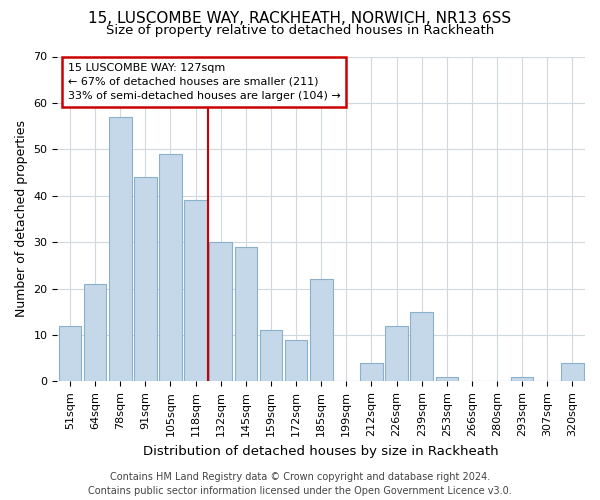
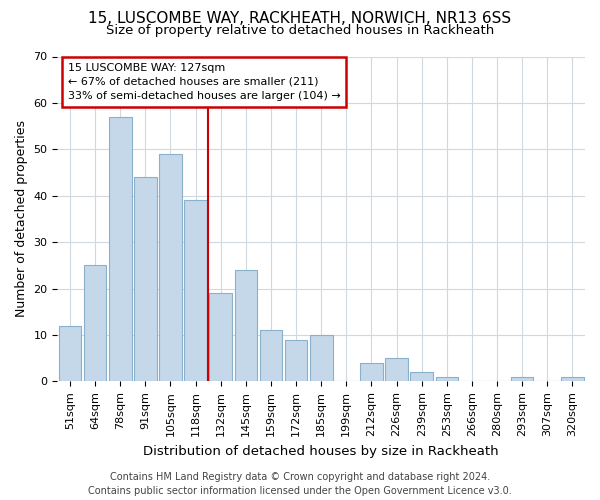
64sqm: 21 -> 25
132sqm: 30 -> 19
145sqm: 29 -> 24
185sqm: 22 -> 10
226sqm: 12 -> 5
239sqm: 15 -> 2
320sqm: 4 -> 1
